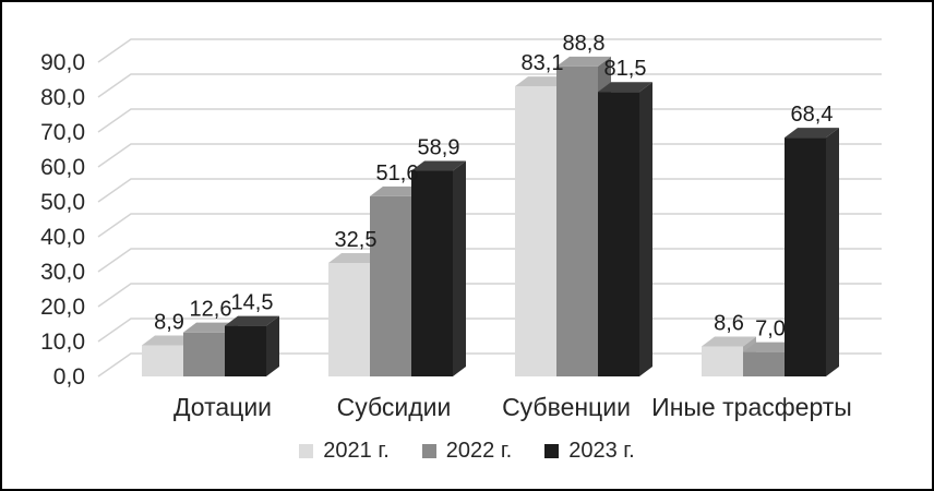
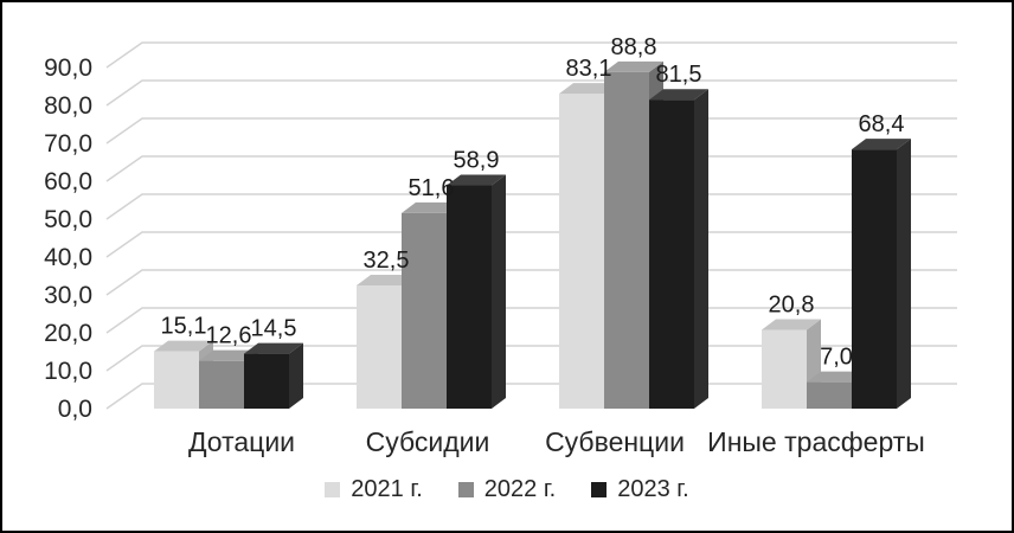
2021 г./Дотации: 8,9 -> 15,1
2021 г./Иные трасферты: 8,6 -> 20,8
